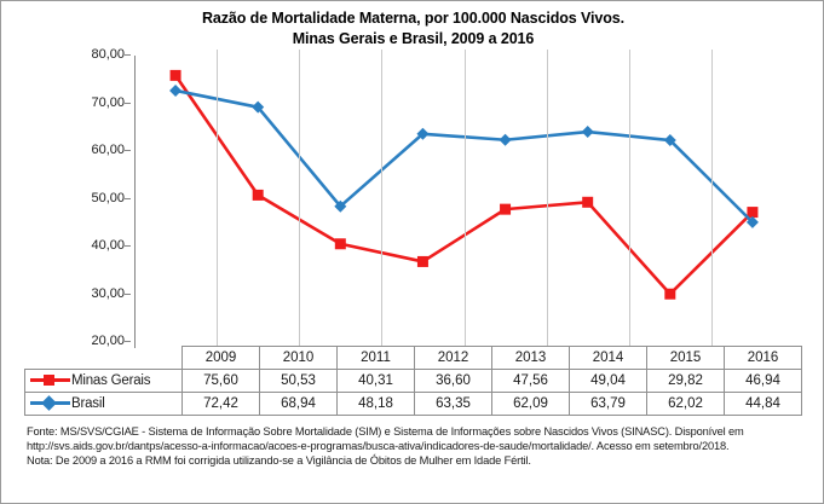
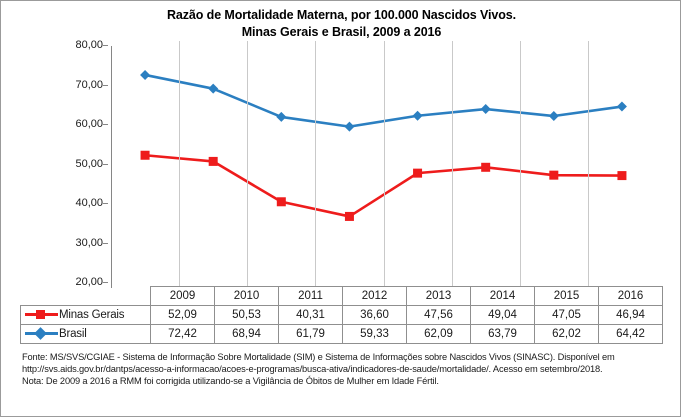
Minas Gerais/2009: 75,60 -> 52,09
Brasil/2011: 48,18 -> 61,79
Brasil/2012: 63,35 -> 59,33
Minas Gerais/2015: 29,82 -> 47,05
Brasil/2016: 44,84 -> 64,42
